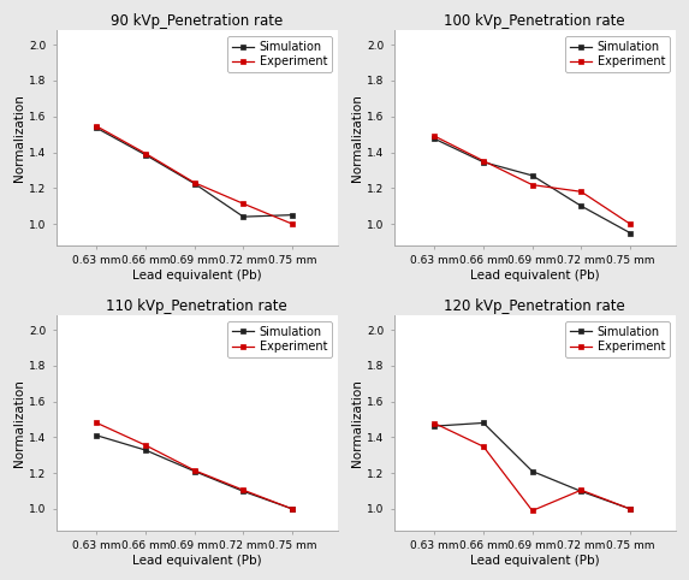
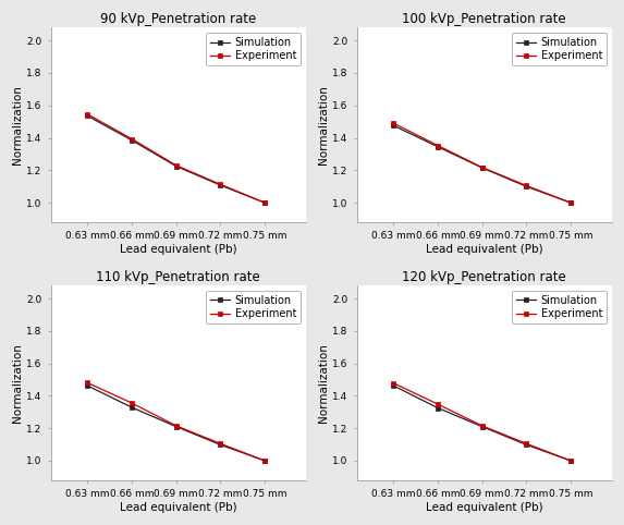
90 kVp_Penetration rate/Simulation/0.72 mm: 1.04 -> 1.11
90 kVp_Penetration rate/Simulation/0.75 mm: 1.05 -> 1.00
100 kVp_Penetration rate/Simulation/0.69 mm: 1.27 -> 1.22
100 kVp_Penetration rate/Experiment/0.72 mm: 1.18 -> 1.10
100 kVp_Penetration rate/Simulation/0.75 mm: 0.95 -> 1.00
110 kVp_Penetration rate/Simulation/0.63 mm: 1.41 -> 1.46
120 kVp_Penetration rate/Simulation/0.66 mm: 1.48 -> 1.32
120 kVp_Penetration rate/Experiment/0.69 mm: 0.99 -> 1.22
